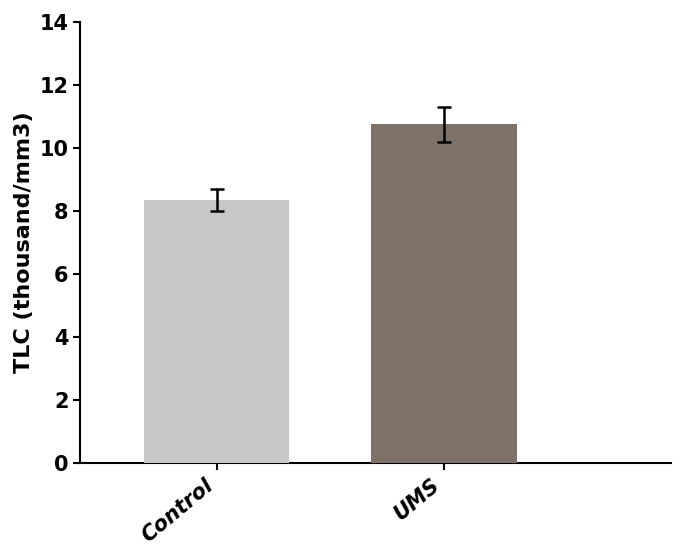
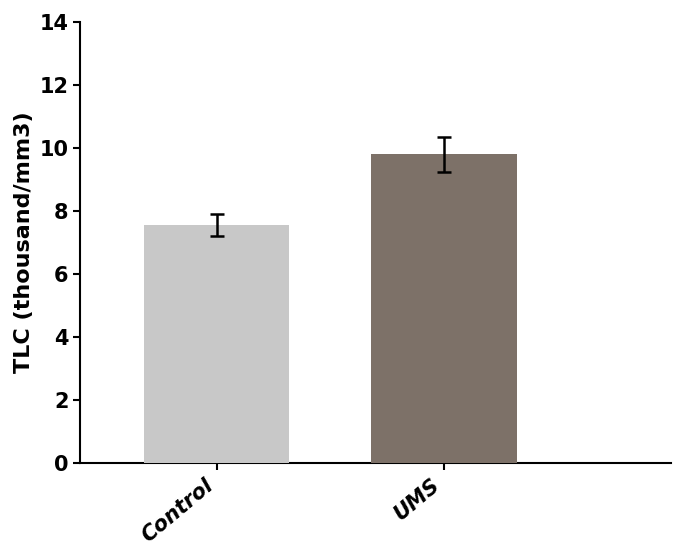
Control: 8.35 -> 7.55
UMS: 10.75 -> 9.80
